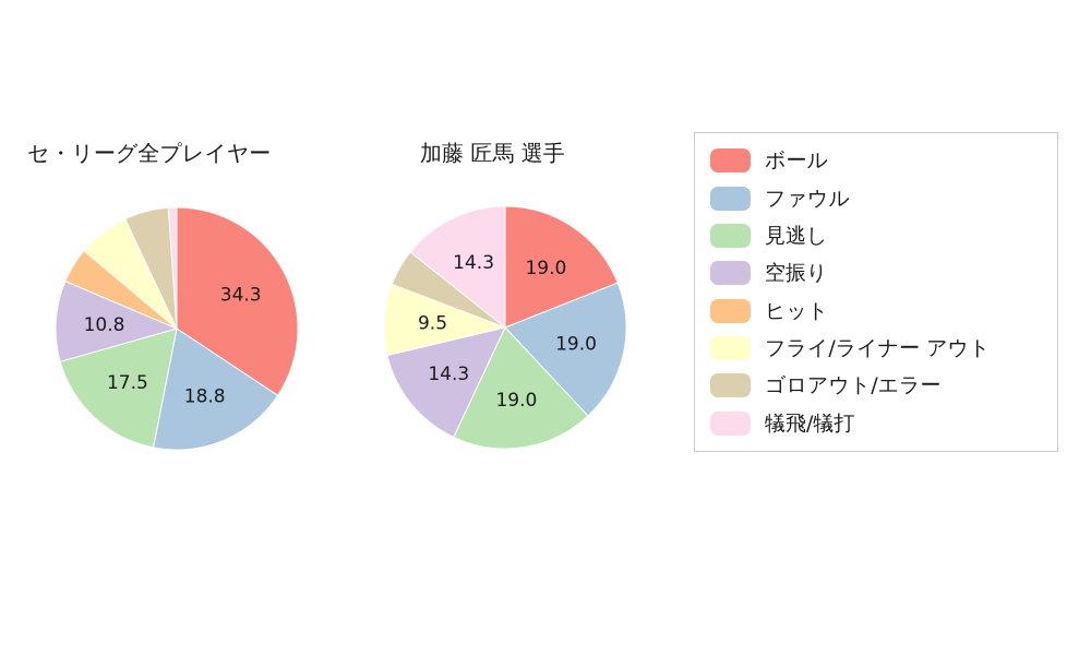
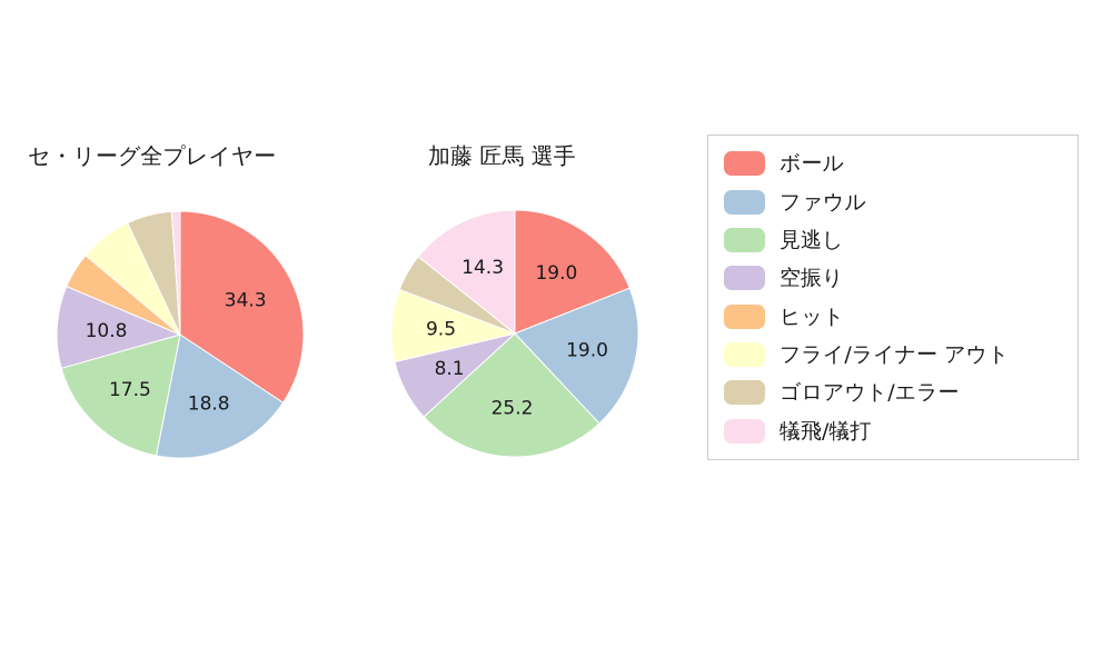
加藤 匠馬 選手/見逃し: 19.0 -> 25.2
加藤 匠馬 選手/空振り: 14.3 -> 8.1
